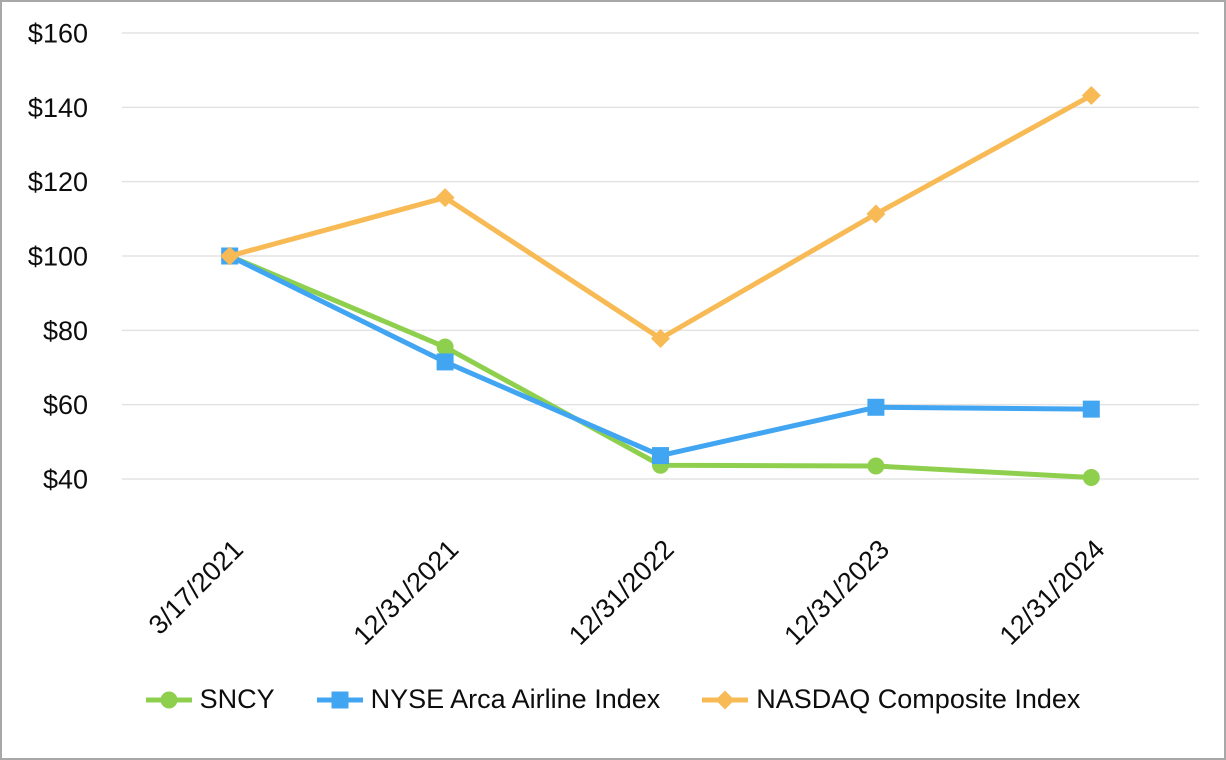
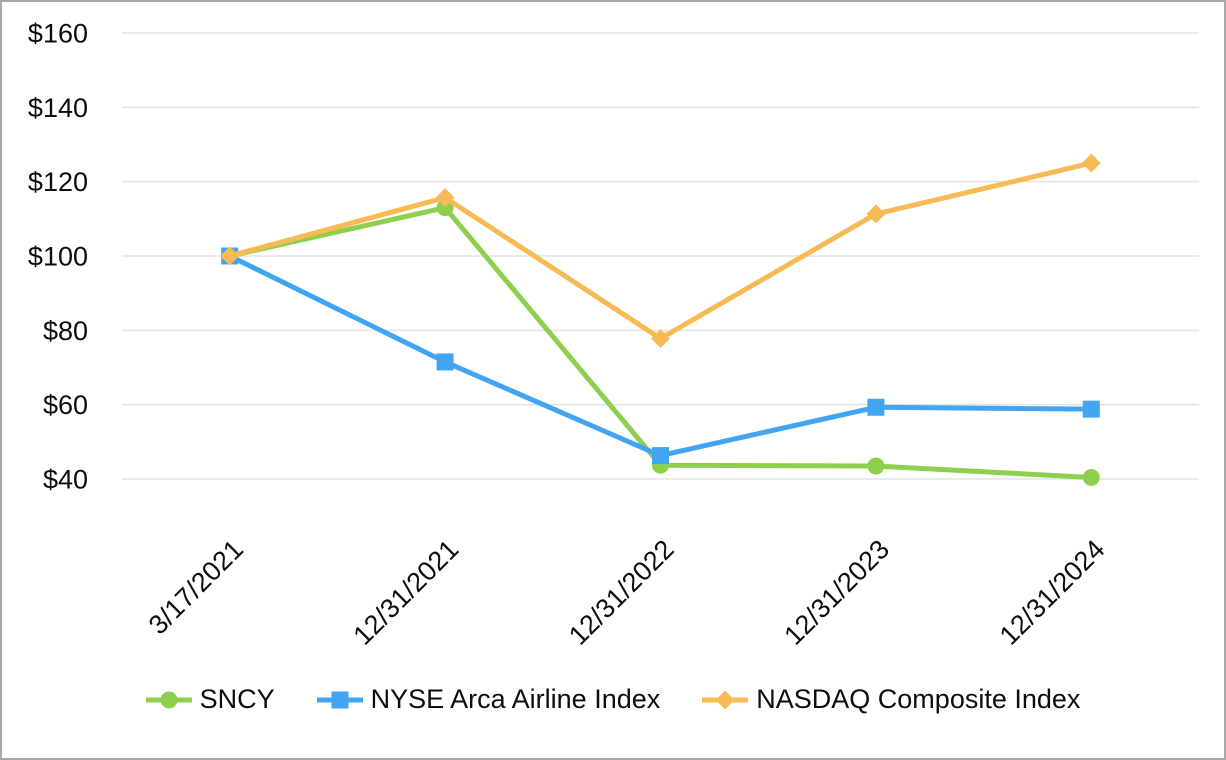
SNCY/12/31/2021: $76 -> $113
NASDAQ Composite Index/12/31/2024: $143 -> $125
